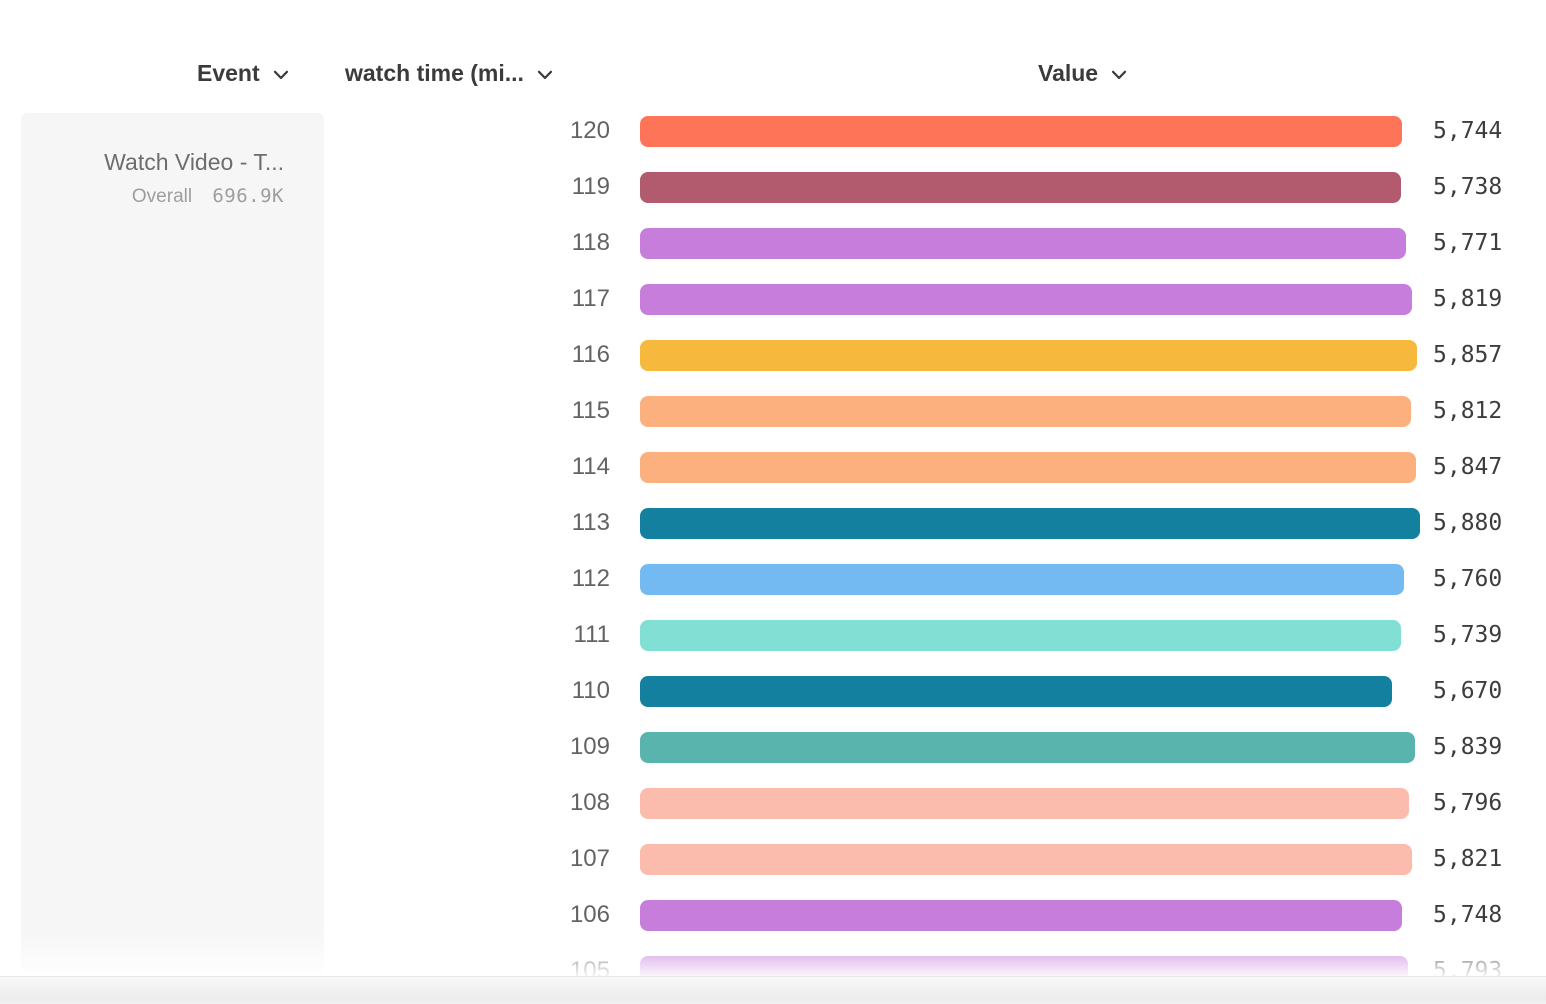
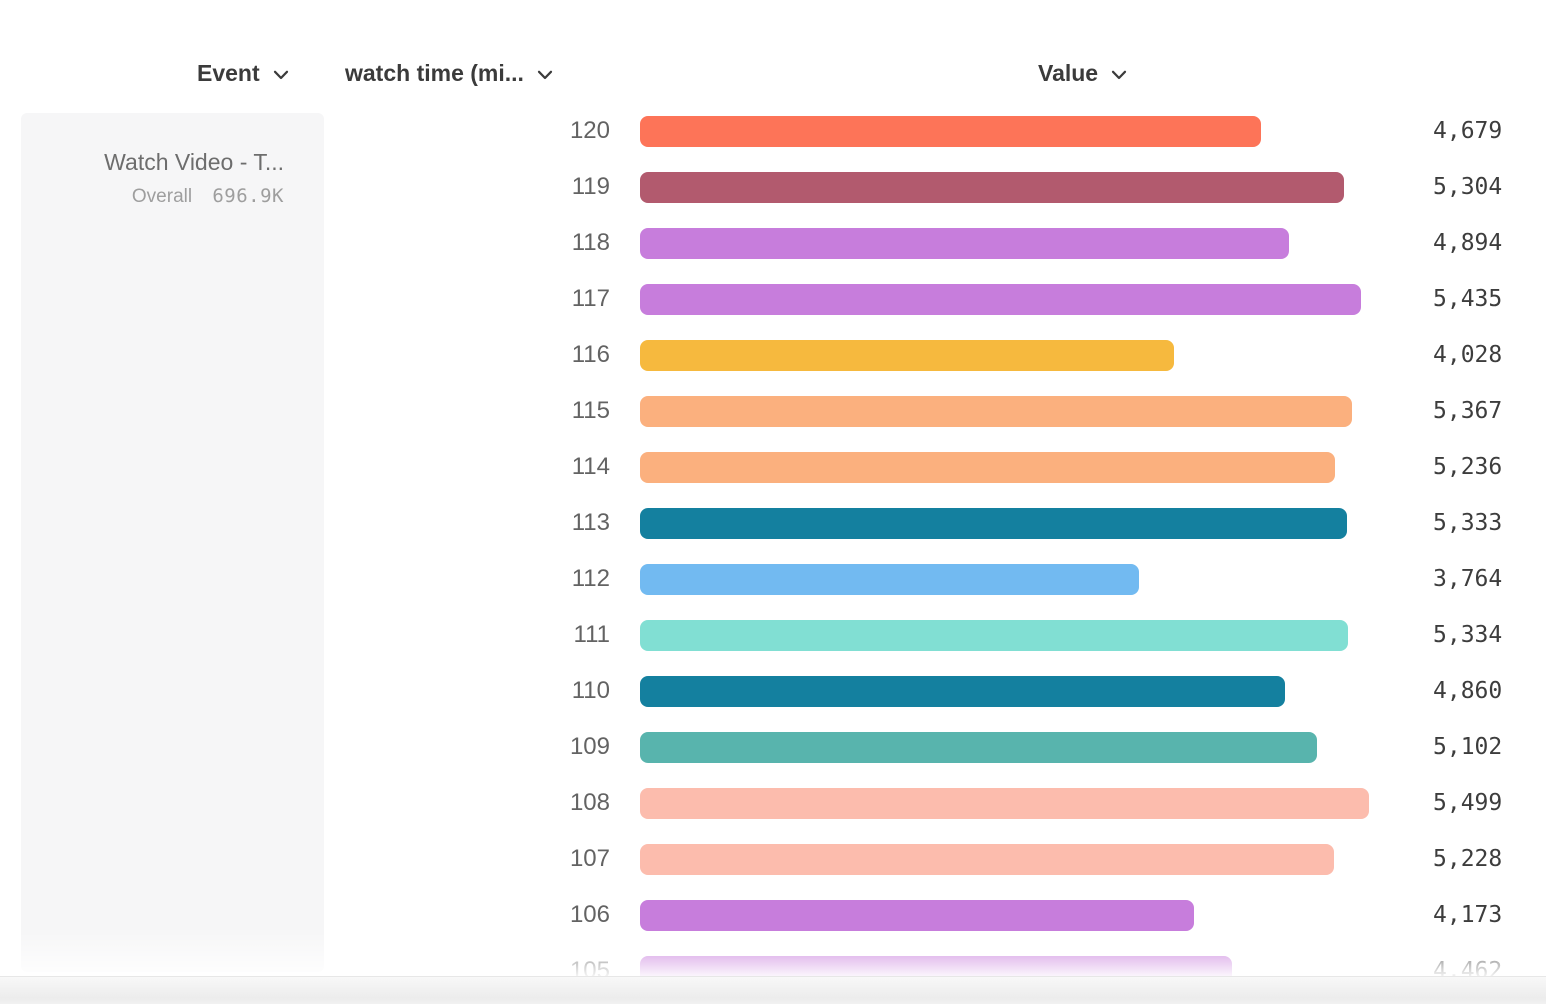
120: 5,744 -> 4,679
119: 5,738 -> 5,304
118: 5,771 -> 4,894
117: 5,819 -> 5,435
116: 5,857 -> 4,028
115: 5,812 -> 5,367
114: 5,847 -> 5,236
113: 5,880 -> 5,333
112: 5,760 -> 3,764
111: 5,739 -> 5,334
110: 5,670 -> 4,860
109: 5,839 -> 5,102
108: 5,796 -> 5,499
107: 5,821 -> 5,228
106: 5,748 -> 4,173
105: 5,793 -> 4,462
